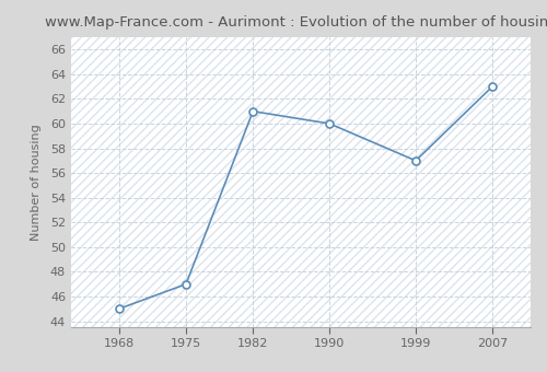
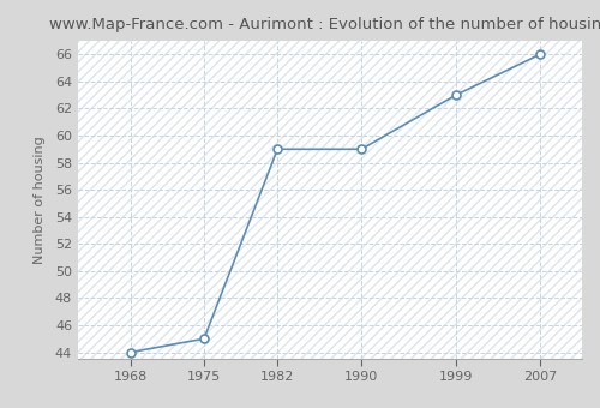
1968: 45 -> 44
1975: 47 -> 45
1982: 61 -> 59
1990: 60 -> 59
1999: 57 -> 63
2007: 63 -> 66
